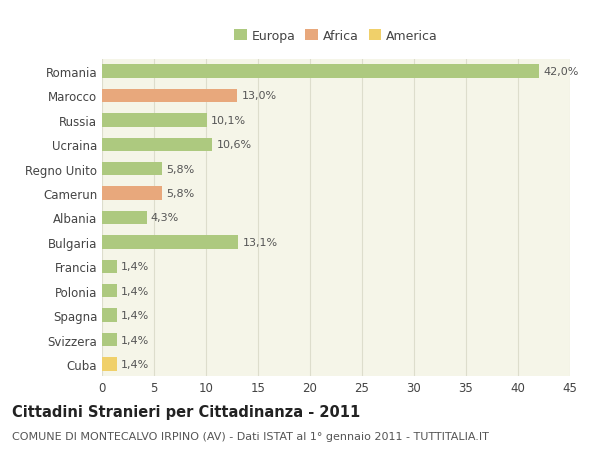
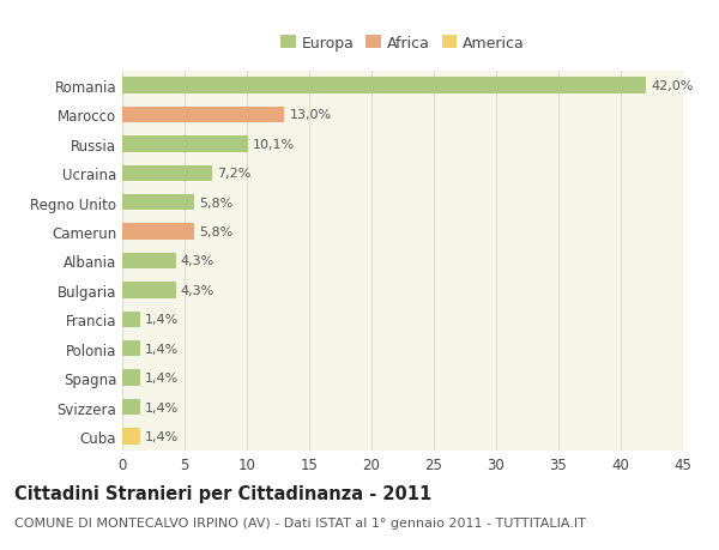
Ucraina: 10,6% -> 7,2%
Bulgaria: 13,1% -> 4,3%
